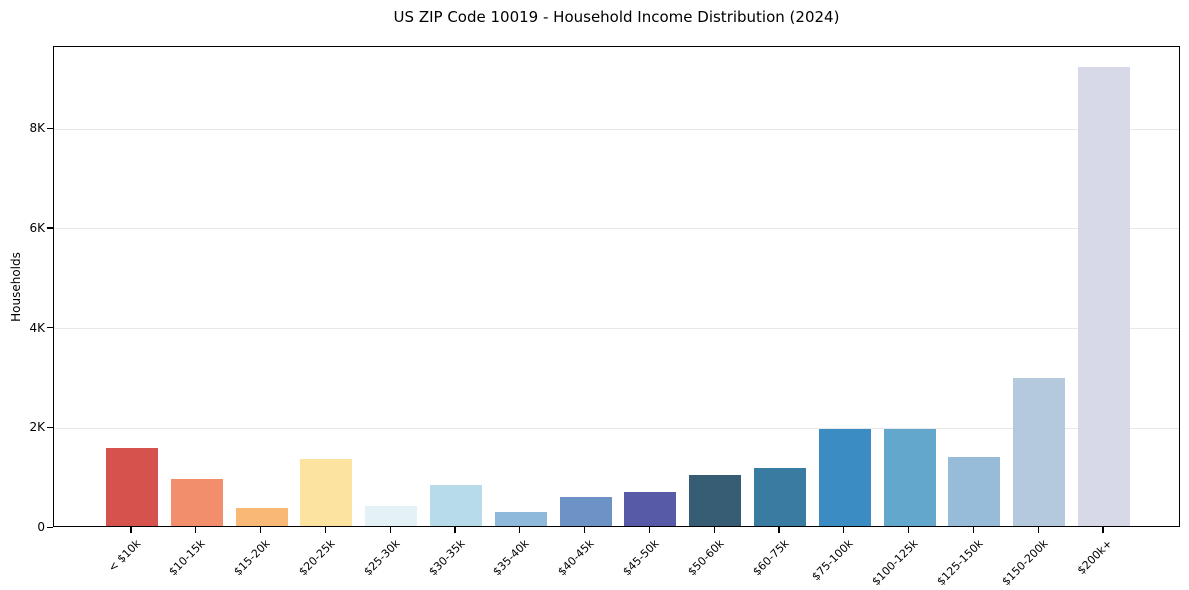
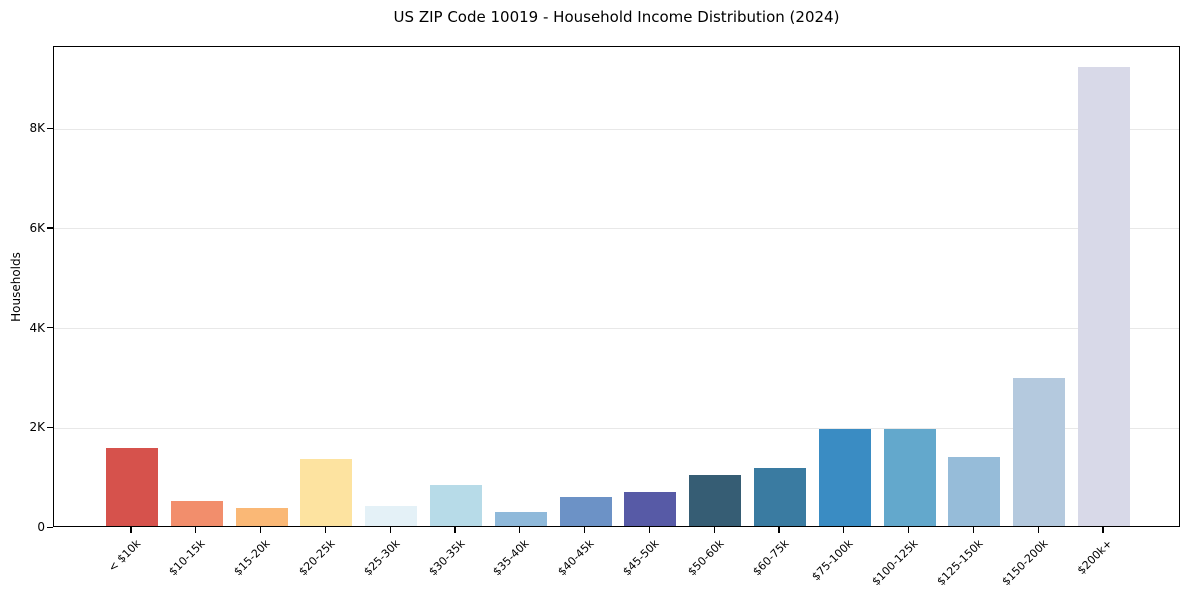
$10-15k: 0.9K -> 0.5K
